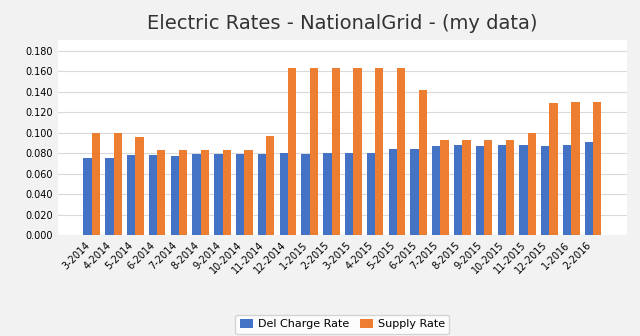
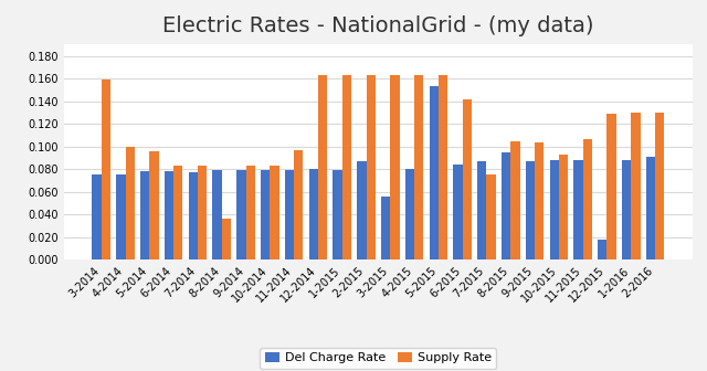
Supply Rate/3-2014: 0.100 -> 0.159
Supply Rate/8-2014: 0.083 -> 0.036
Del Charge Rate/2-2015: 0.080 -> 0.087
Del Charge Rate/3-2015: 0.080 -> 0.056
Del Charge Rate/5-2015: 0.084 -> 0.153
Supply Rate/7-2015: 0.093 -> 0.075
Del Charge Rate/8-2015: 0.088 -> 0.095
Supply Rate/8-2015: 0.093 -> 0.105
Supply Rate/9-2015: 0.093 -> 0.104
Supply Rate/11-2015: 0.100 -> 0.106
Del Charge Rate/12-2015: 0.087 -> 0.018
